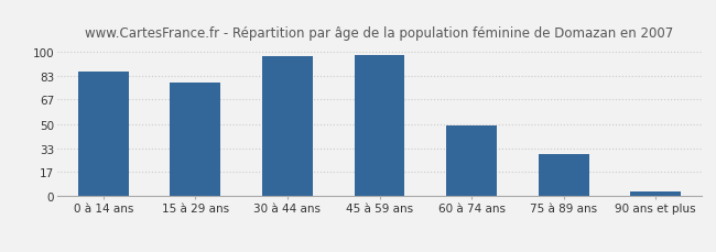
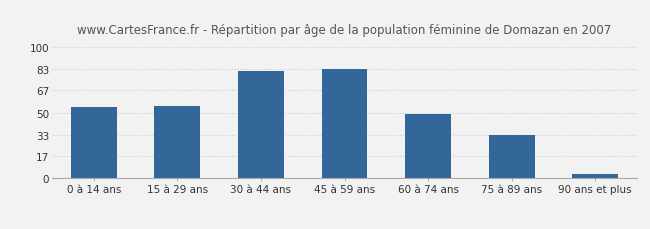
0 à 14 ans: 86 -> 54
15 à 29 ans: 79 -> 55
30 à 44 ans: 97 -> 82
45 à 59 ans: 98 -> 83
75 à 89 ans: 29 -> 33
